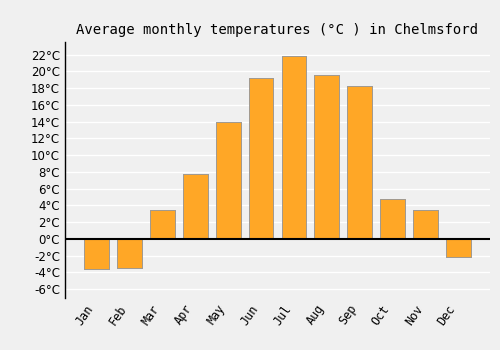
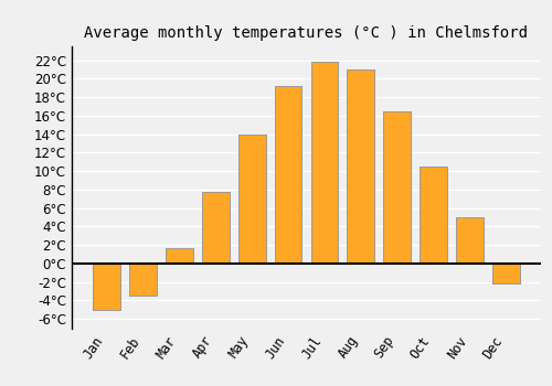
Jan: -3.6°C -> -5.0°C
Mar: 3.4°C -> 1.7°C
Aug: 19.6°C -> 21.0°C
Sep: 18.2°C -> 16.5°C
Oct: 4.8°C -> 10.5°C
Nov: 3.4°C -> 5.0°C
